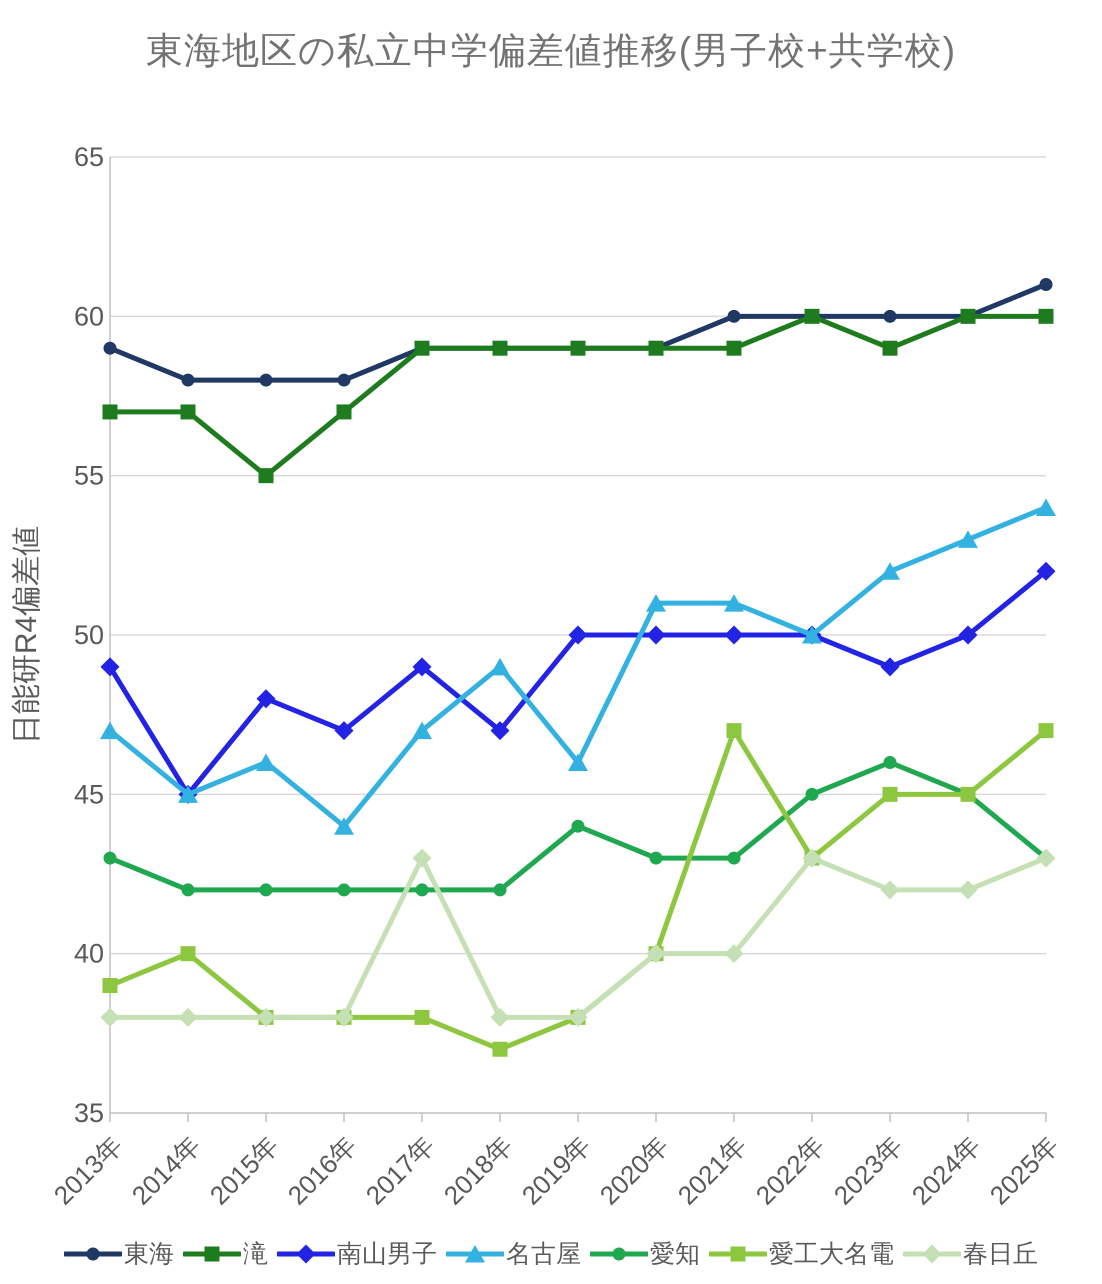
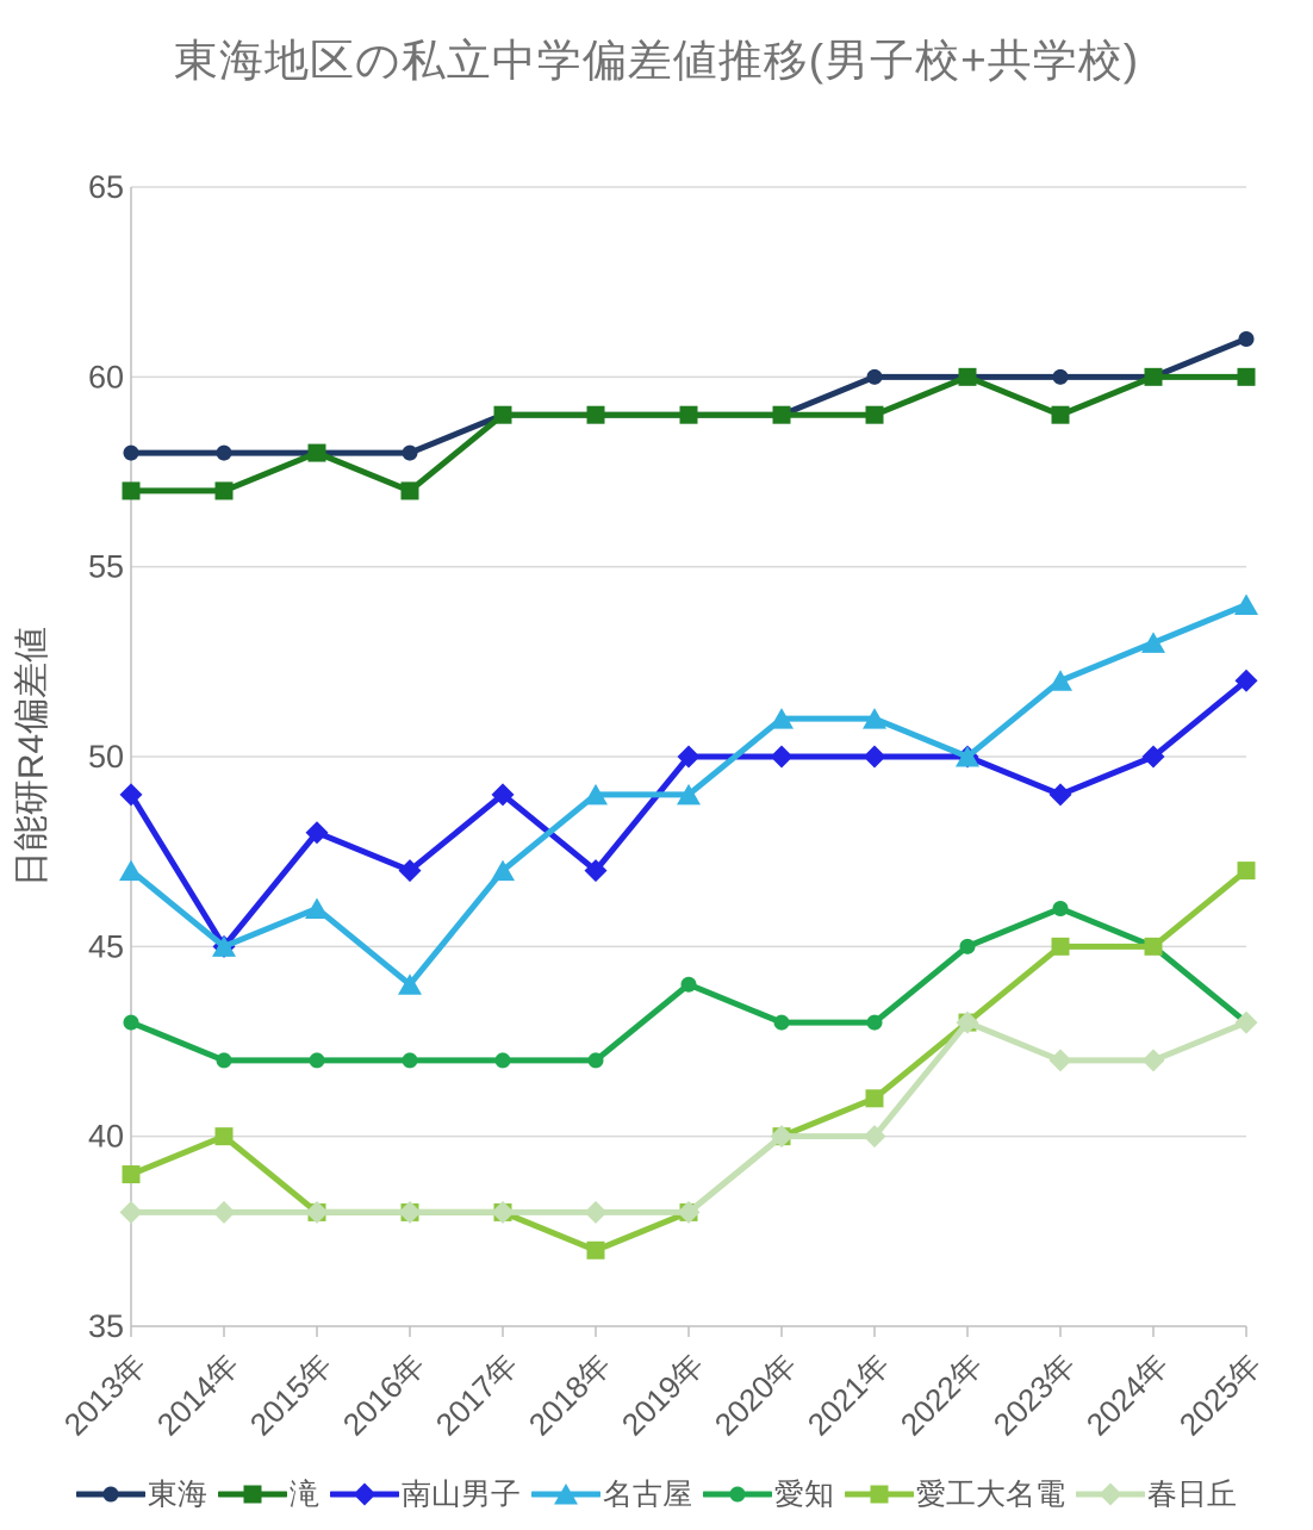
東海/2013年: 59 -> 58
滝/2015年: 55 -> 58
春日丘/2017年: 43 -> 38
名古屋/2019年: 46 -> 49
愛工大名電/2021年: 47 -> 41
